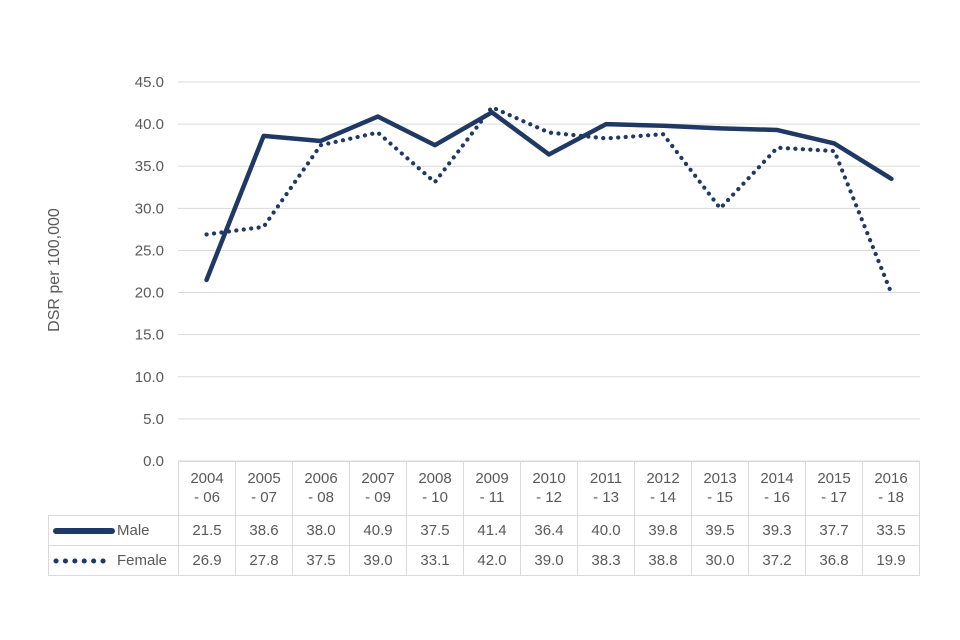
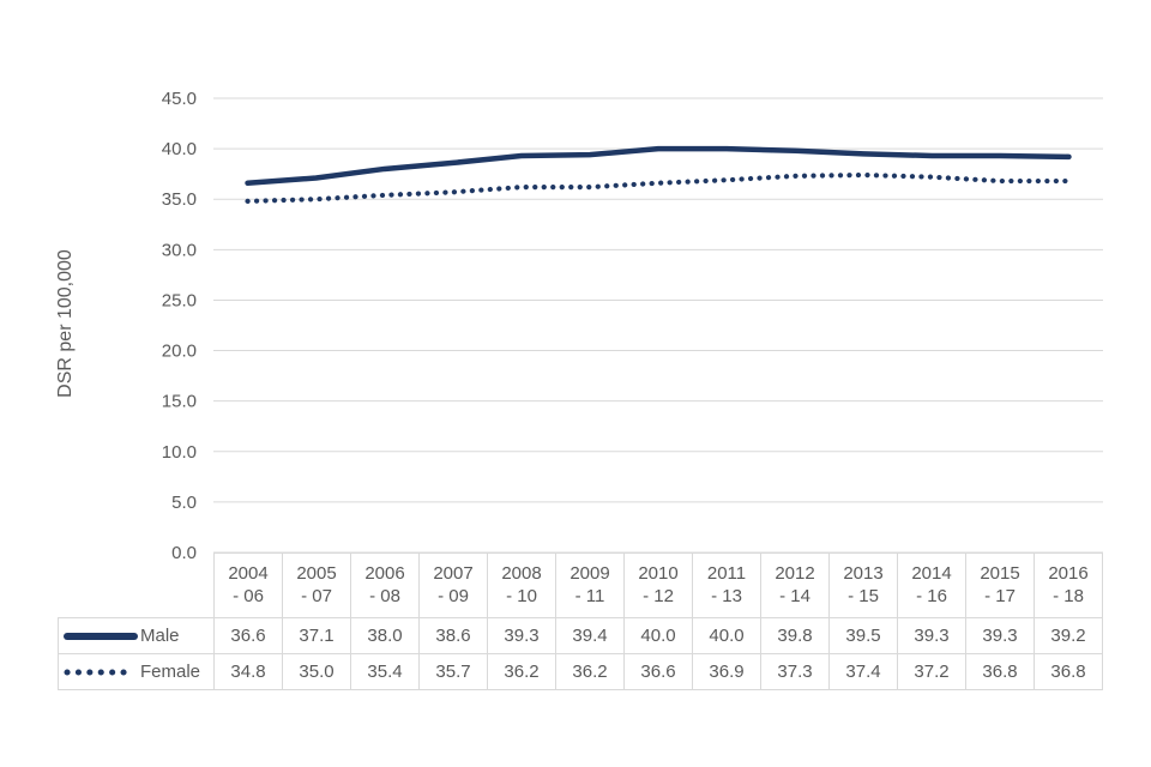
Male/2004 - 06: 21.5 -> 36.6
Female/2004 - 06: 26.9 -> 34.8
Male/2005 - 07: 38.6 -> 37.1
Female/2005 - 07: 27.8 -> 35.0
Female/2006 - 08: 37.5 -> 35.4
Male/2007 - 09: 40.9 -> 38.6
Female/2007 - 09: 39.0 -> 35.7
Male/2008 - 10: 37.5 -> 39.3
Female/2008 - 10: 33.1 -> 36.2
Male/2009 - 11: 41.4 -> 39.4
Female/2009 - 11: 42.0 -> 36.2
Male/2010 - 12: 36.4 -> 40.0
Female/2010 - 12: 39.0 -> 36.6
Female/2011 - 13: 38.3 -> 36.9
Female/2012 - 14: 38.8 -> 37.3
Female/2013 - 15: 30.0 -> 37.4
Male/2015 - 17: 37.7 -> 39.3
Male/2016 - 18: 33.5 -> 39.2
Female/2016 - 18: 19.9 -> 36.8
